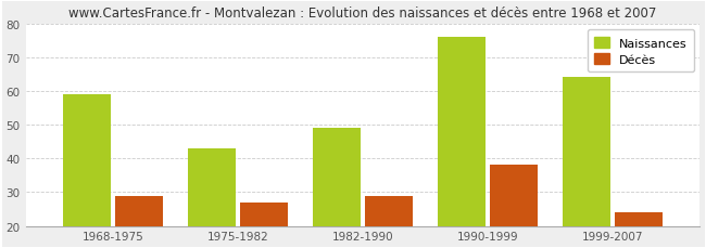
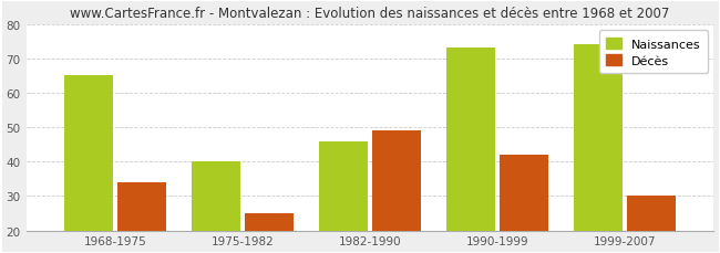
Naissances/1968-1975: 59 -> 65
Décès/1968-1975: 29 -> 34
Naissances/1975-1982: 43 -> 40
Décès/1975-1982: 27 -> 25
Naissances/1982-1990: 49 -> 46
Décès/1982-1990: 29 -> 49
Naissances/1990-1999: 76 -> 73
Décès/1990-1999: 38 -> 42
Naissances/1999-2007: 64 -> 74
Décès/1999-2007: 24 -> 30
